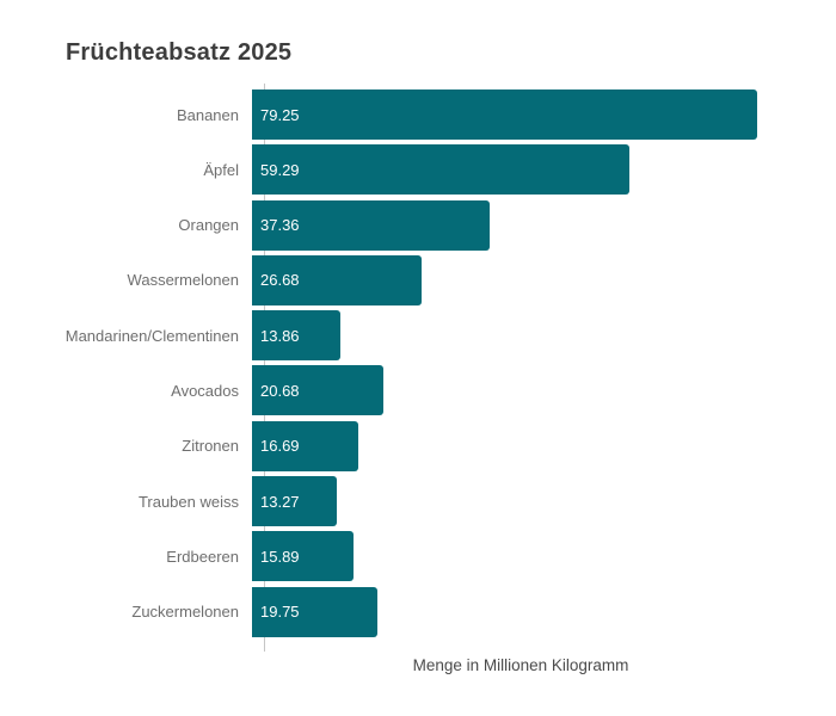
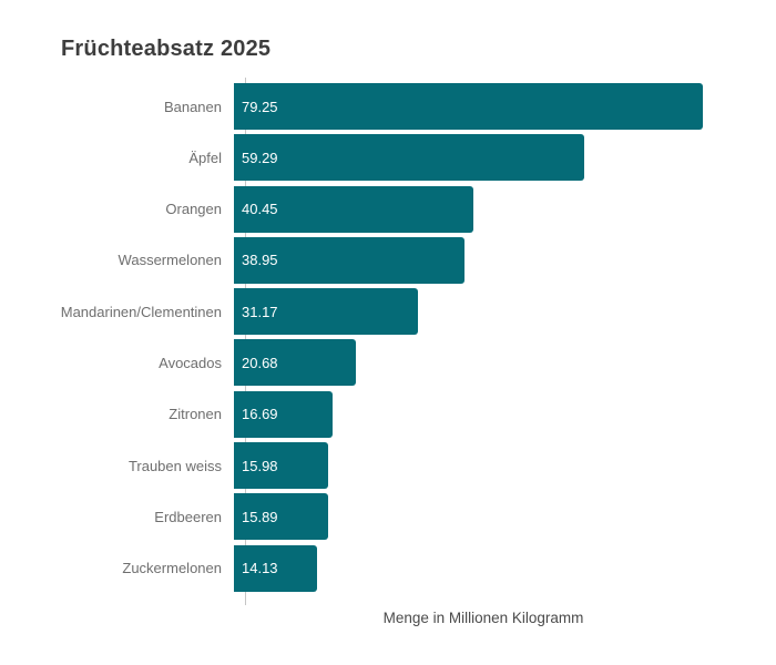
Orangen: 37.36 -> 40.45
Wassermelonen: 26.68 -> 38.95
Mandarinen/Clementinen: 13.86 -> 31.17
Trauben weiss: 13.27 -> 15.98
Zuckermelonen: 19.75 -> 14.13
